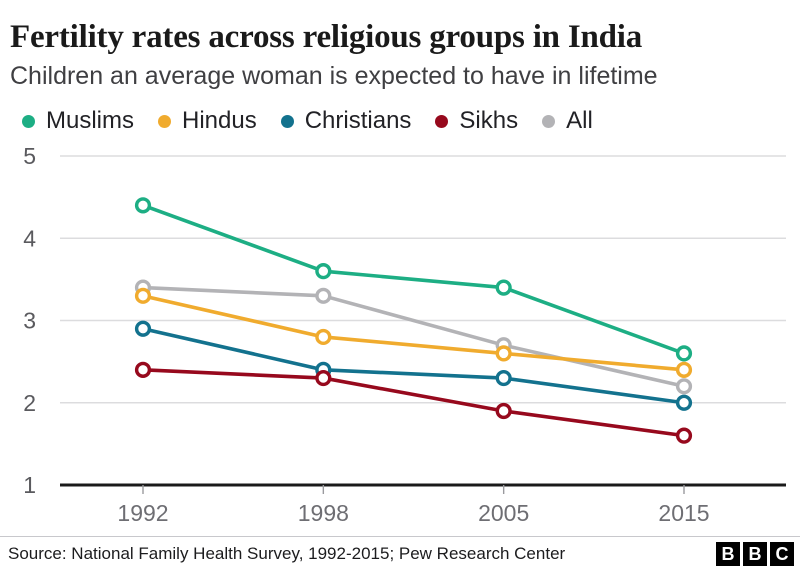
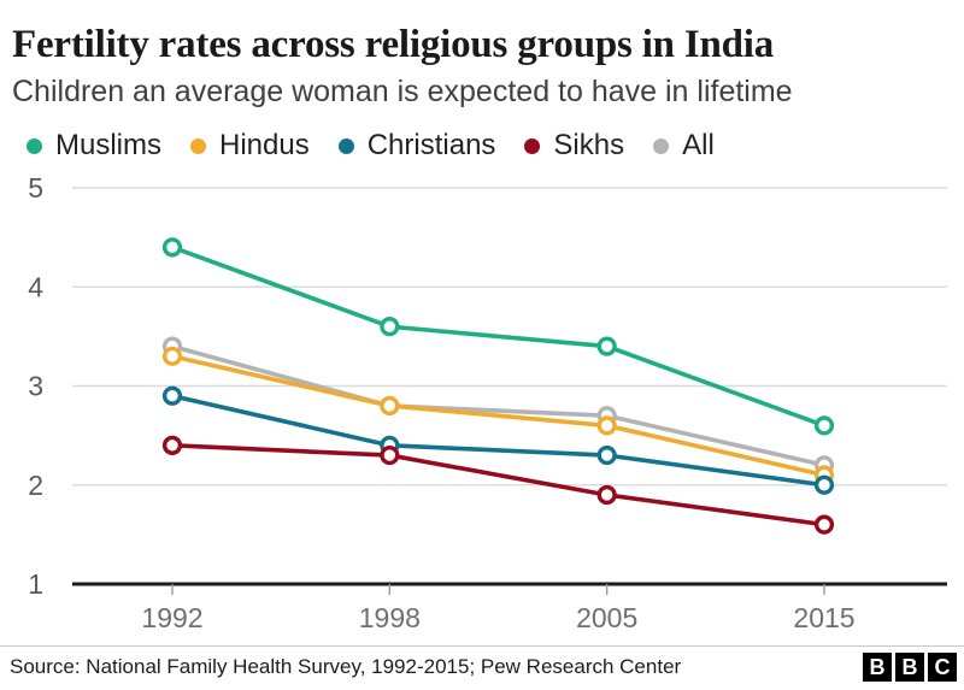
All/1998: 3.3 -> 2.8
Hindus/2015: 2.4 -> 2.1
